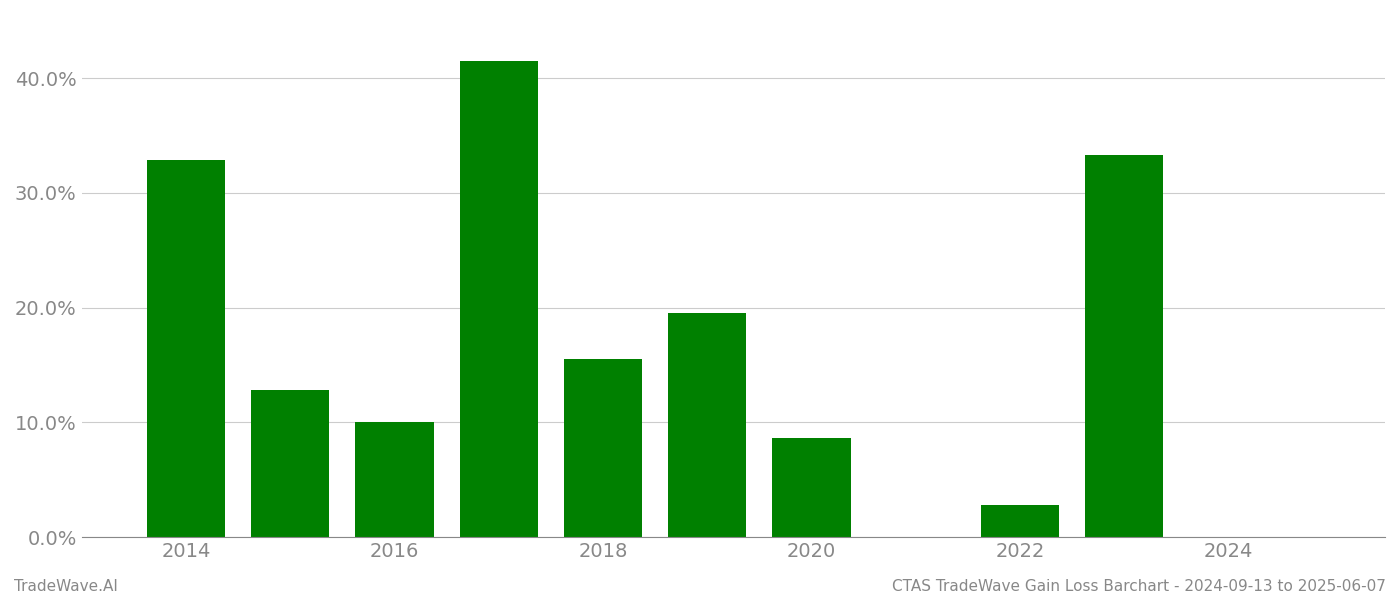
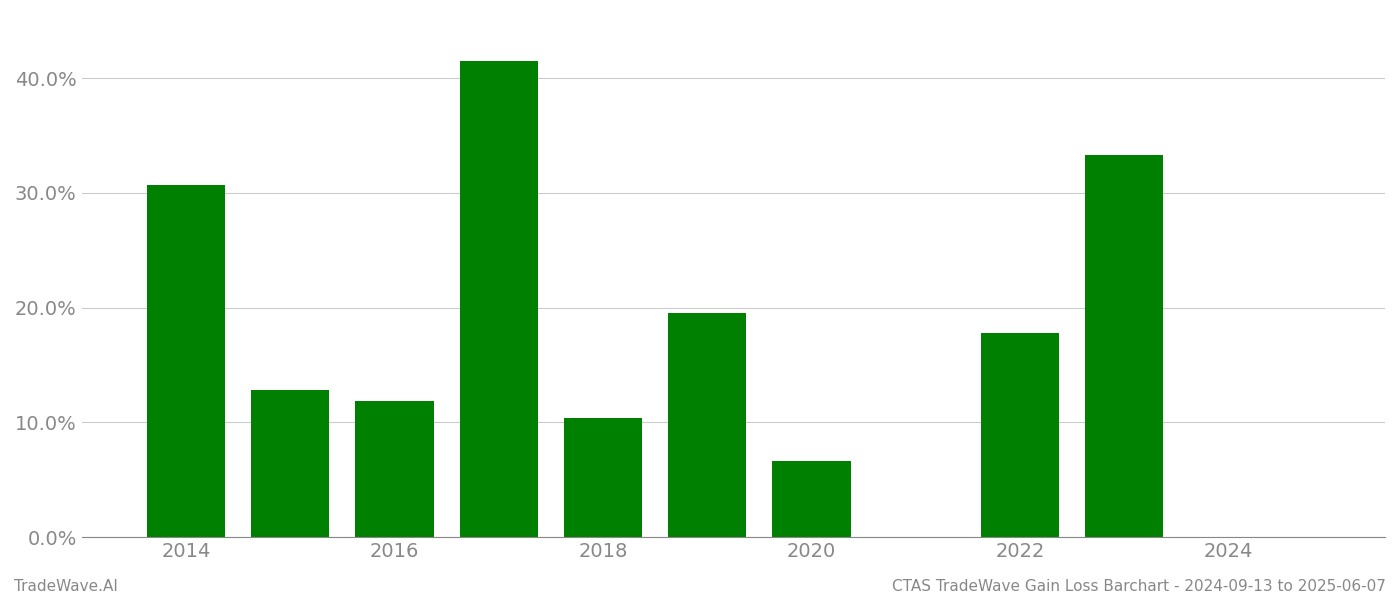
2014: 32.9% -> 30.7%
2016: 10.0% -> 11.9%
2018: 15.5% -> 10.4%
2020: 8.6% -> 6.6%
2022: 2.8% -> 17.8%
